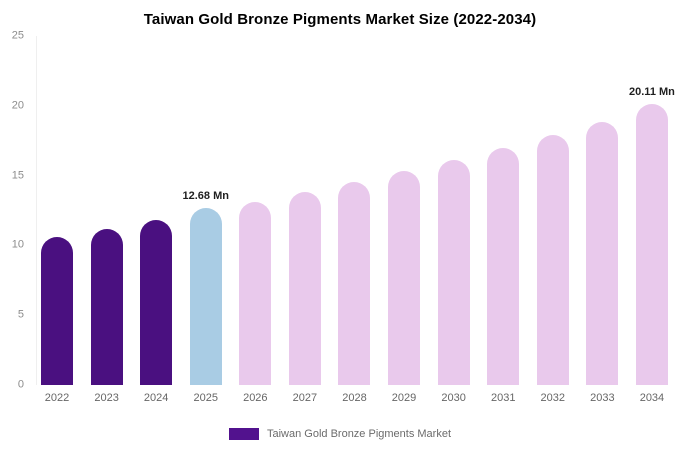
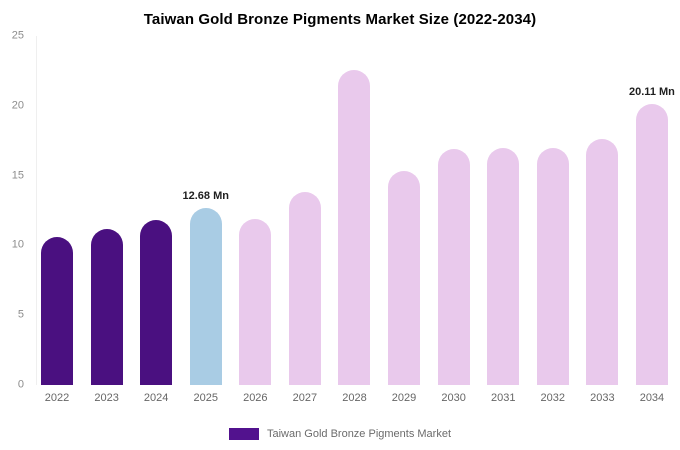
2026: 13.1 -> 11.9
2028: 14.6 -> 22.6
2030: 16.1 -> 16.9
2032: 17.9 -> 17.0
2033: 18.9 -> 17.6
